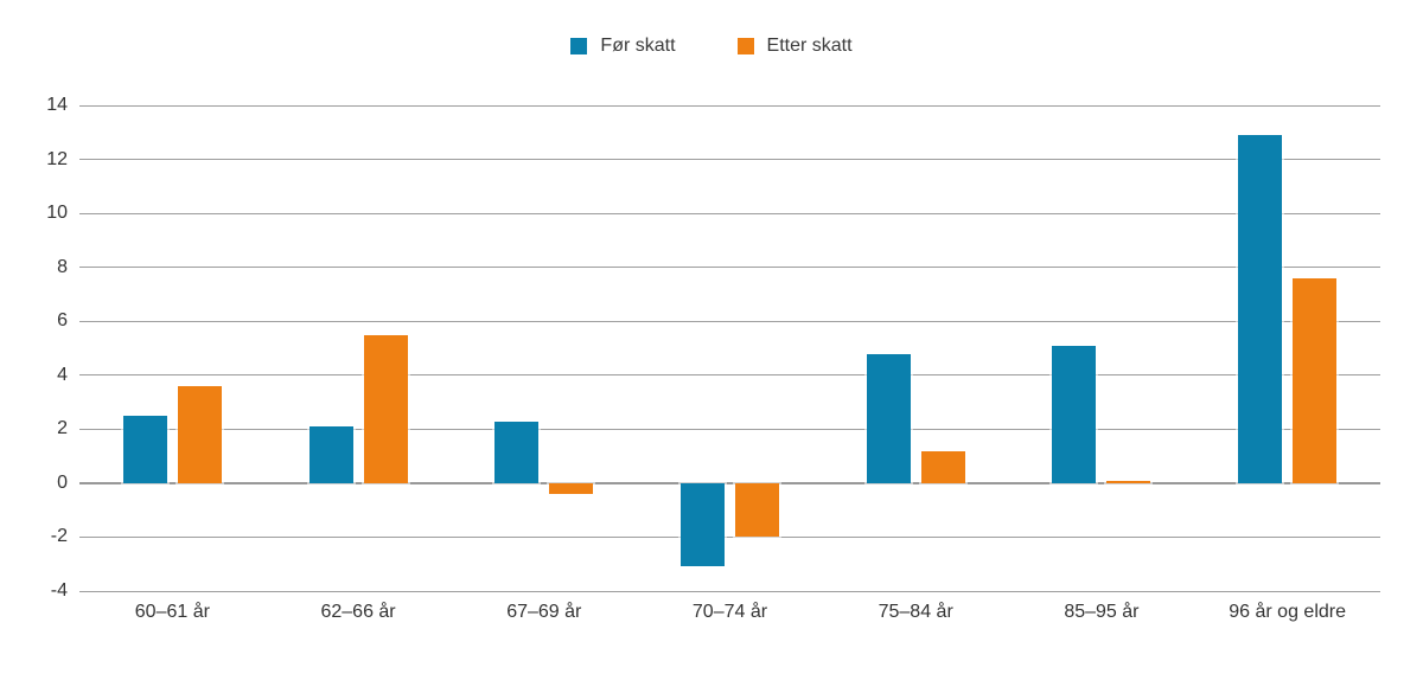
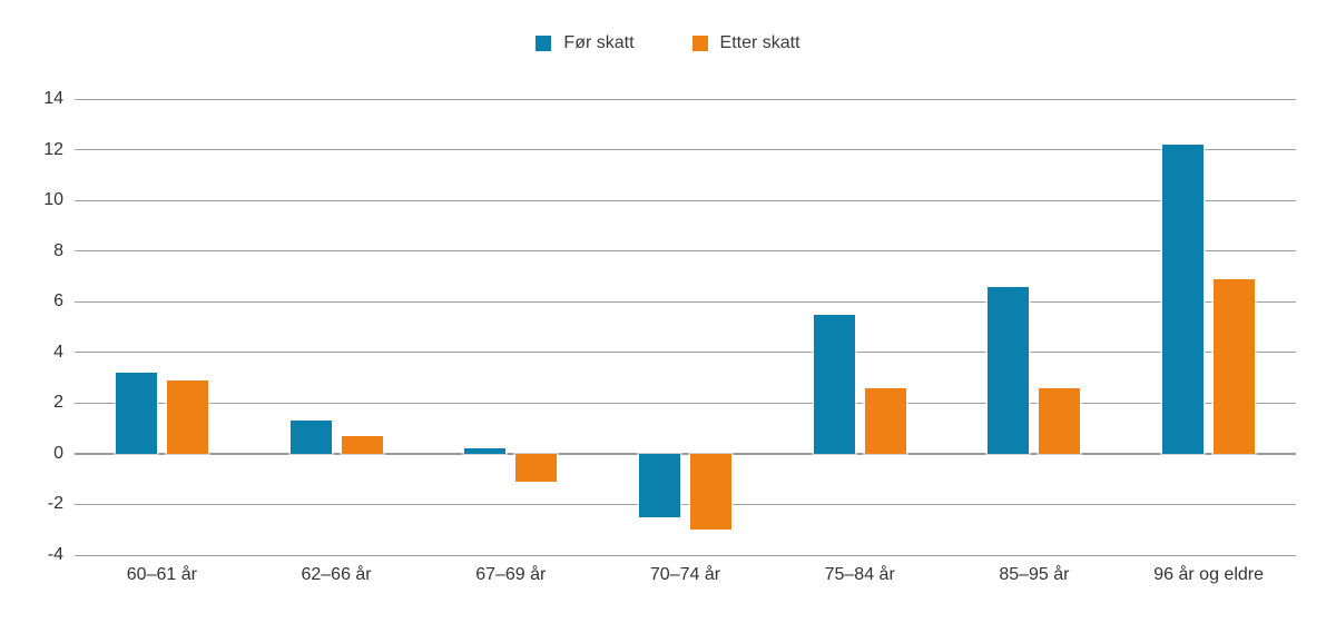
Før skatt/60–61 år: 2.5 -> 3.2
Etter skatt/60–61 år: 3.6 -> 2.9
Før skatt/62–66 år: 2.1 -> 1.3
Etter skatt/62–66 år: 5.5 -> 0.7
Før skatt/67–69 år: 2.3 -> 0.2
Etter skatt/67–69 år: -0.4 -> -1.1
Før skatt/70–74 år: -3.1 -> -2.5
Etter skatt/70–74 år: -2.0 -> -3.0
Før skatt/75–84 år: 4.8 -> 5.5
Etter skatt/75–84 år: 1.2 -> 2.6
Før skatt/85–95 år: 5.1 -> 6.6
Etter skatt/85–95 år: 0.1 -> 2.6
Før skatt/96 år og eldre: 12.9 -> 12.2
Etter skatt/96 år og eldre: 7.6 -> 6.9
